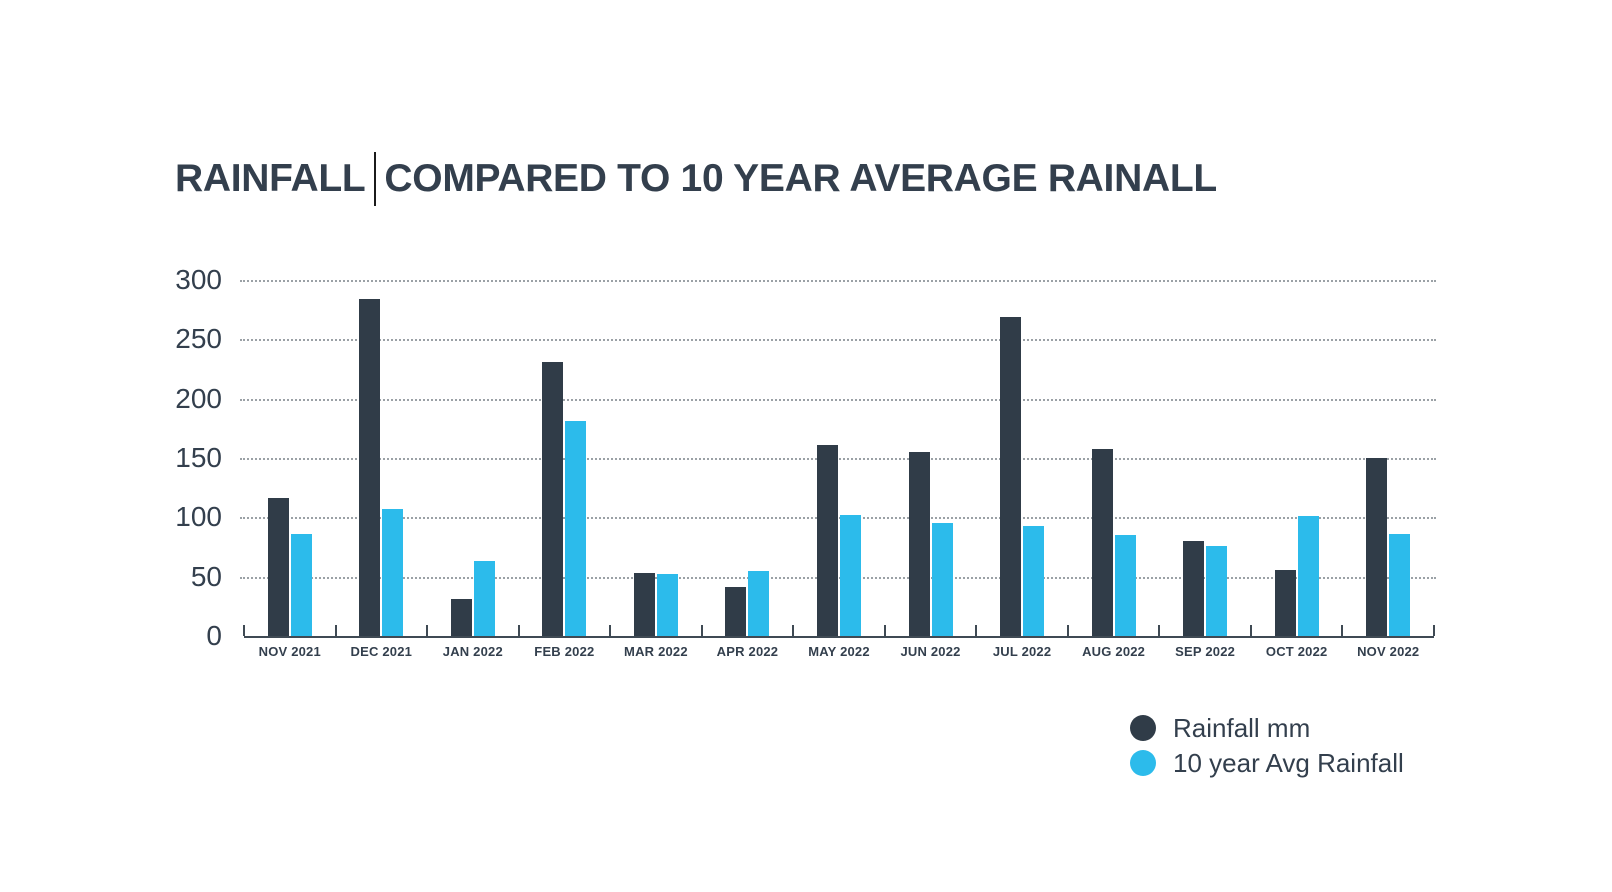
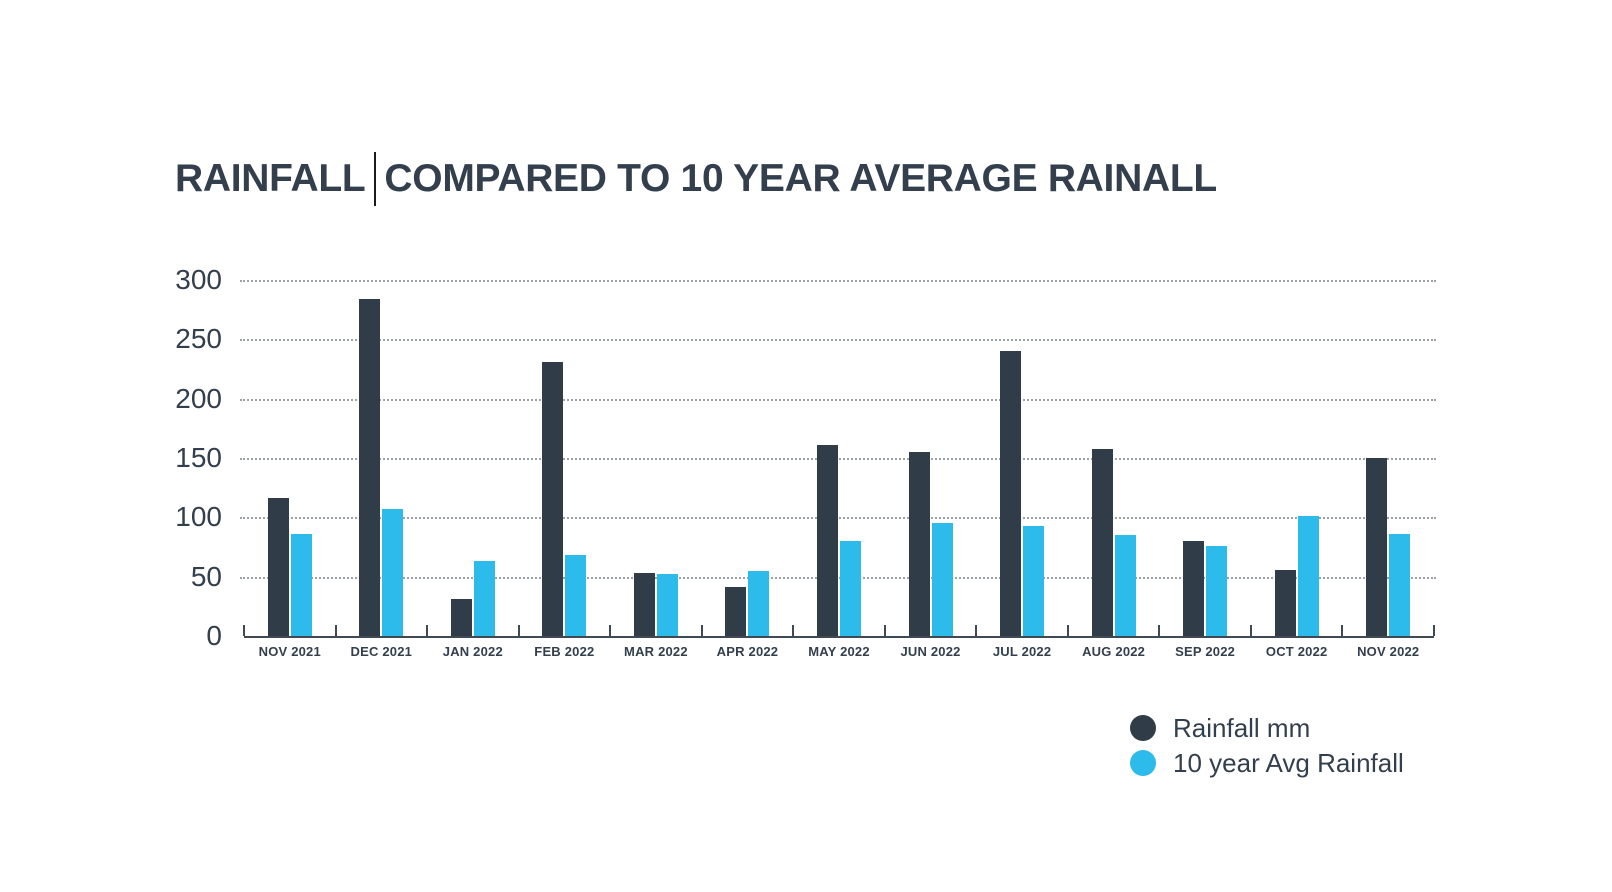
10 year Avg Rainfall/FEB 2022: 181 -> 68
10 year Avg Rainfall/MAY 2022: 102 -> 80
Rainfall mm/JUL 2022: 269 -> 240
